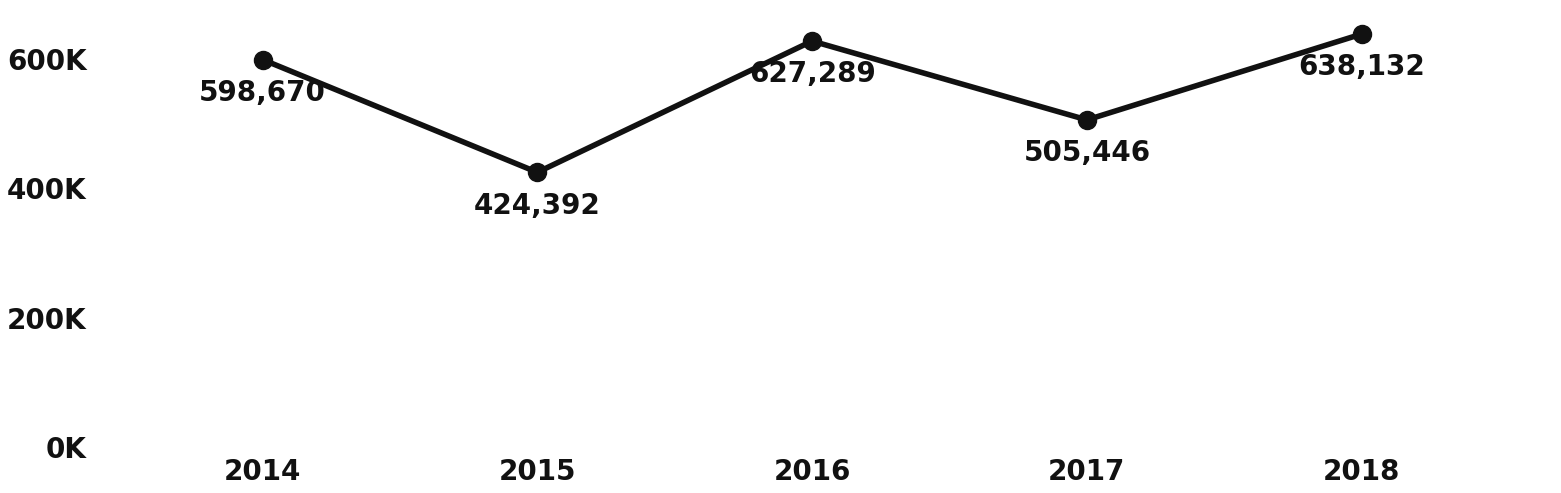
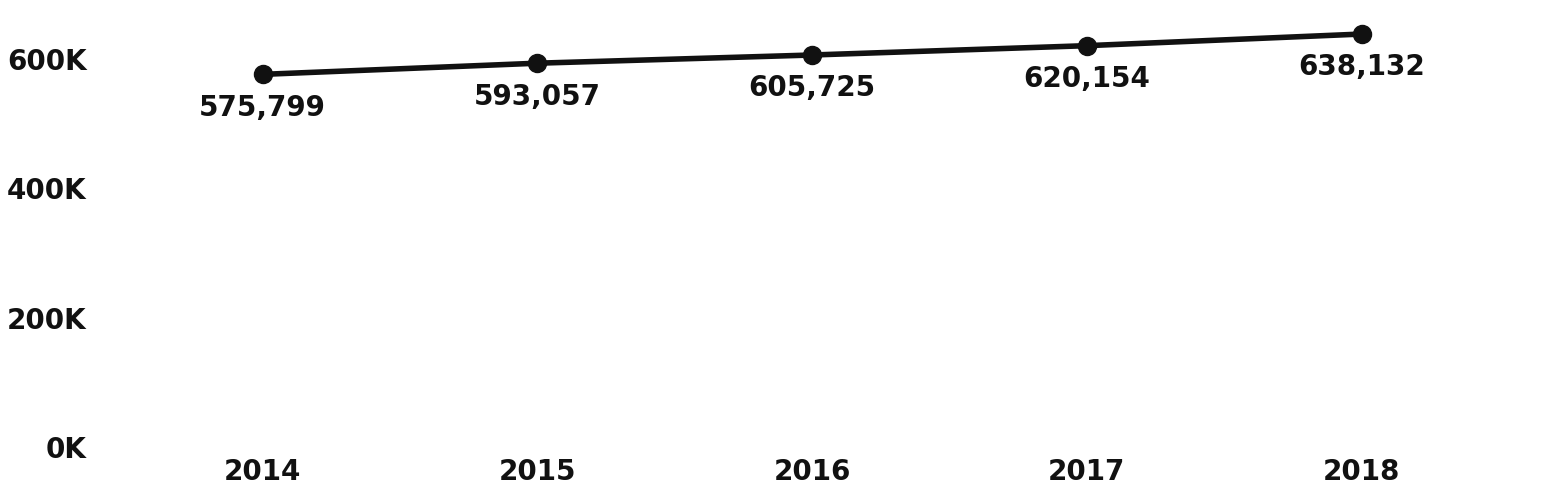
2014: 598,670 -> 575,799
2015: 424,392 -> 593,057
2016: 627,289 -> 605,725
2017: 505,446 -> 620,154
